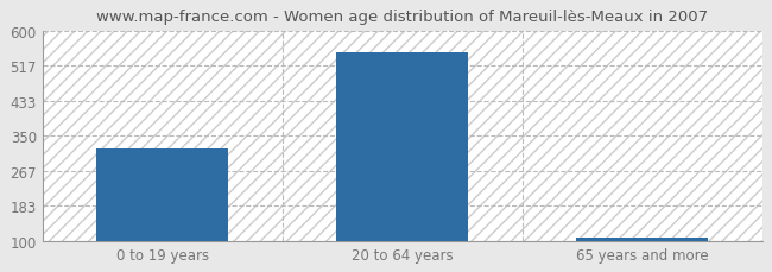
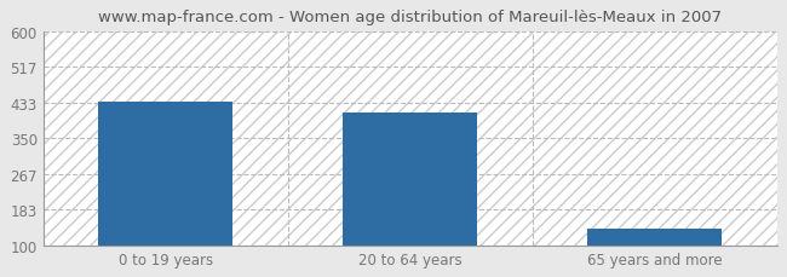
0 to 19 years: 320 -> 435
20 to 64 years: 548 -> 410
65 years and more: 107 -> 140
